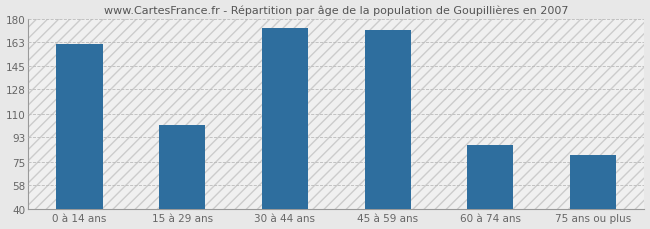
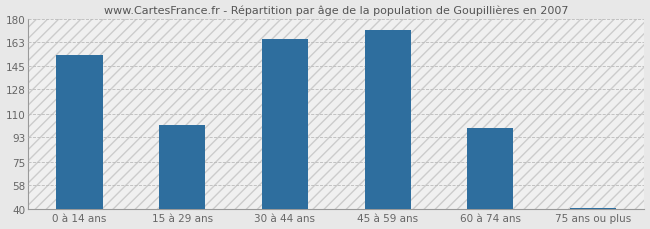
0 à 14 ans: 161 -> 153
30 à 44 ans: 173 -> 165
60 à 74 ans: 87 -> 100
75 ans ou plus: 80 -> 41
